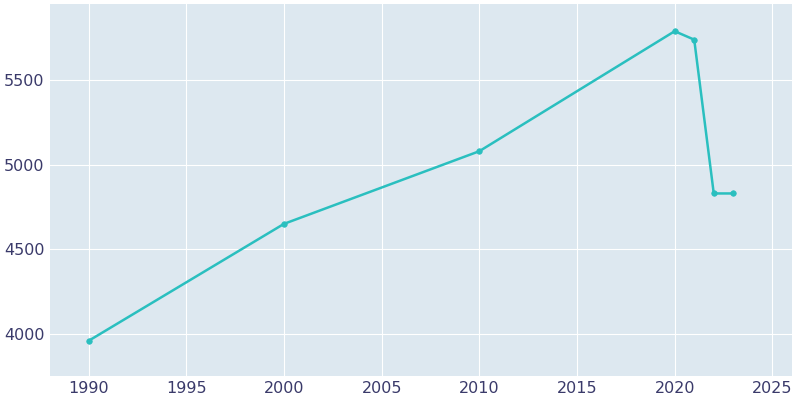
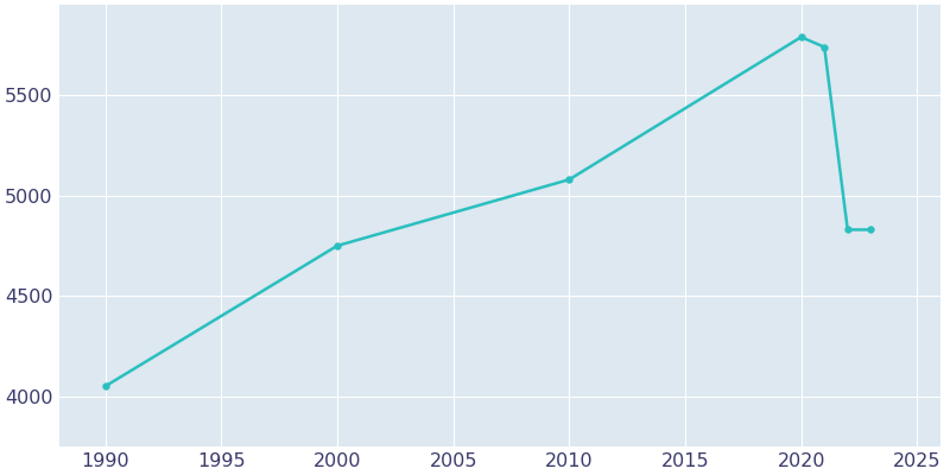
1990: 3960 -> 4050
2000: 4650 -> 4750
